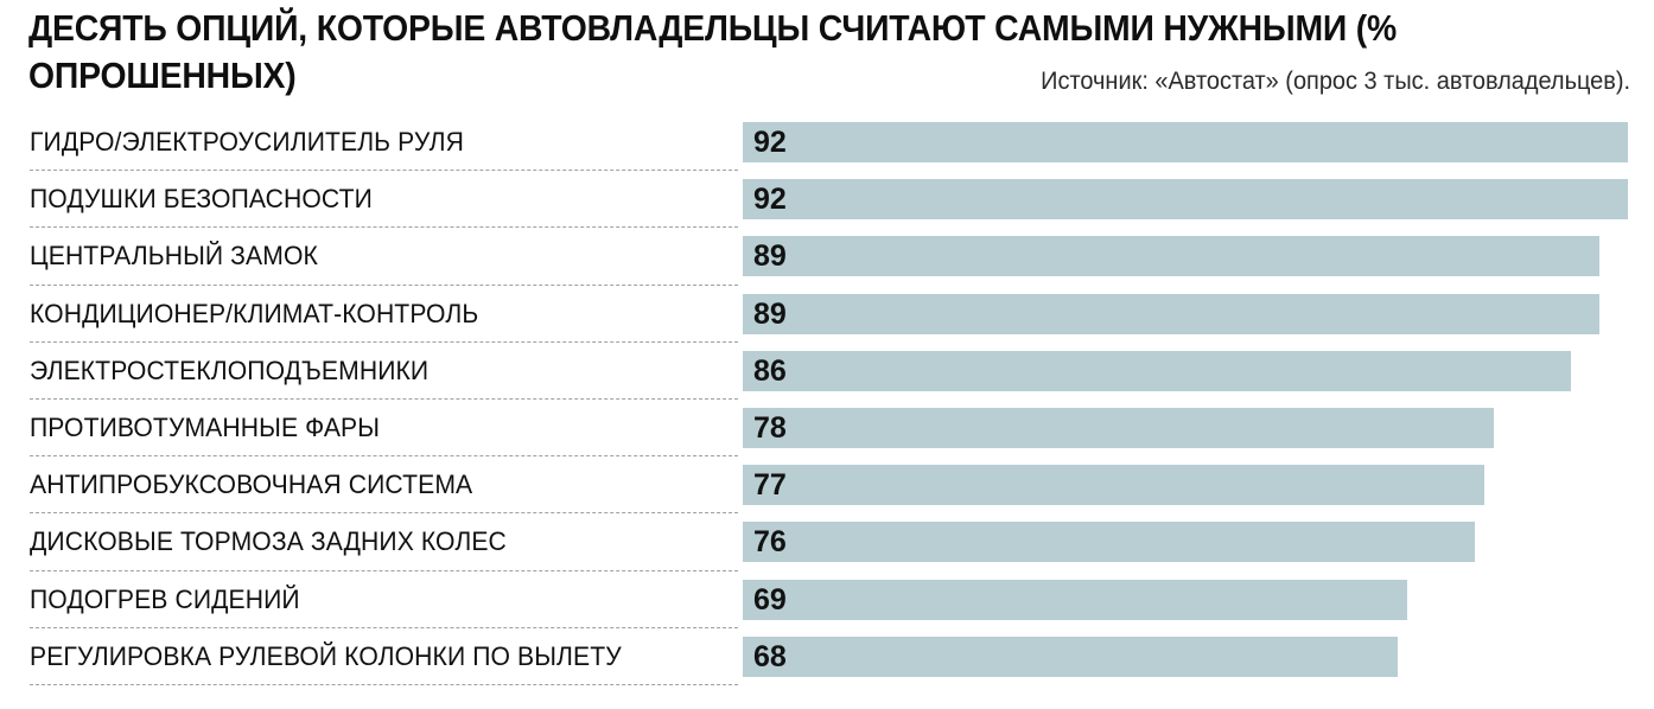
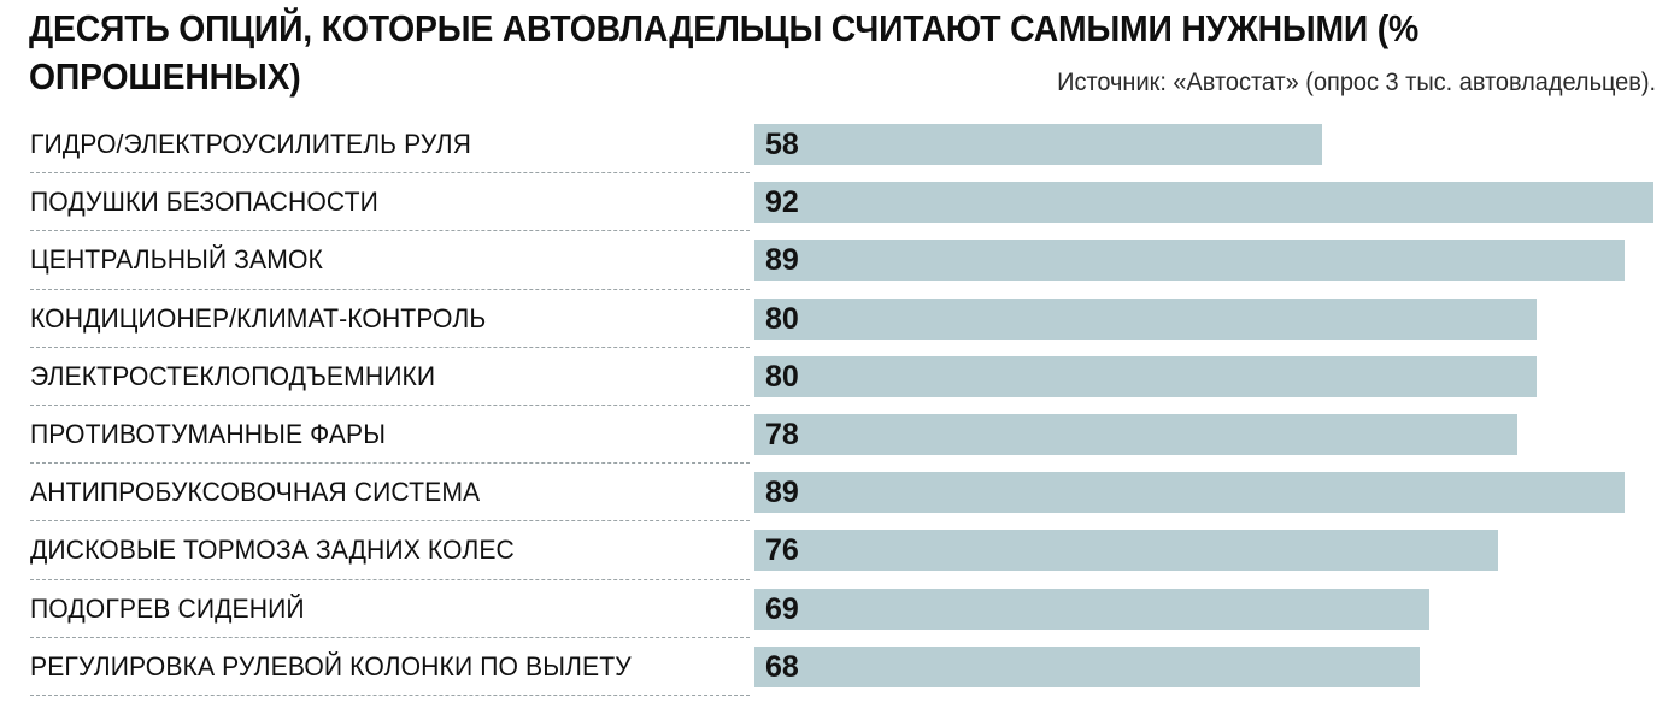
ГИДРО/ЭЛЕКТРОУСИЛИТЕЛЬ РУЛЯ: 92 -> 58
КОНДИЦИОНЕР/КЛИМАТ-КОНТРОЛЬ: 89 -> 80
ЭЛЕКТРОСТЕКЛОПОДЪЕМНИКИ: 86 -> 80
АНТИПРОБУКСОВОЧНАЯ СИСТЕМА: 77 -> 89
